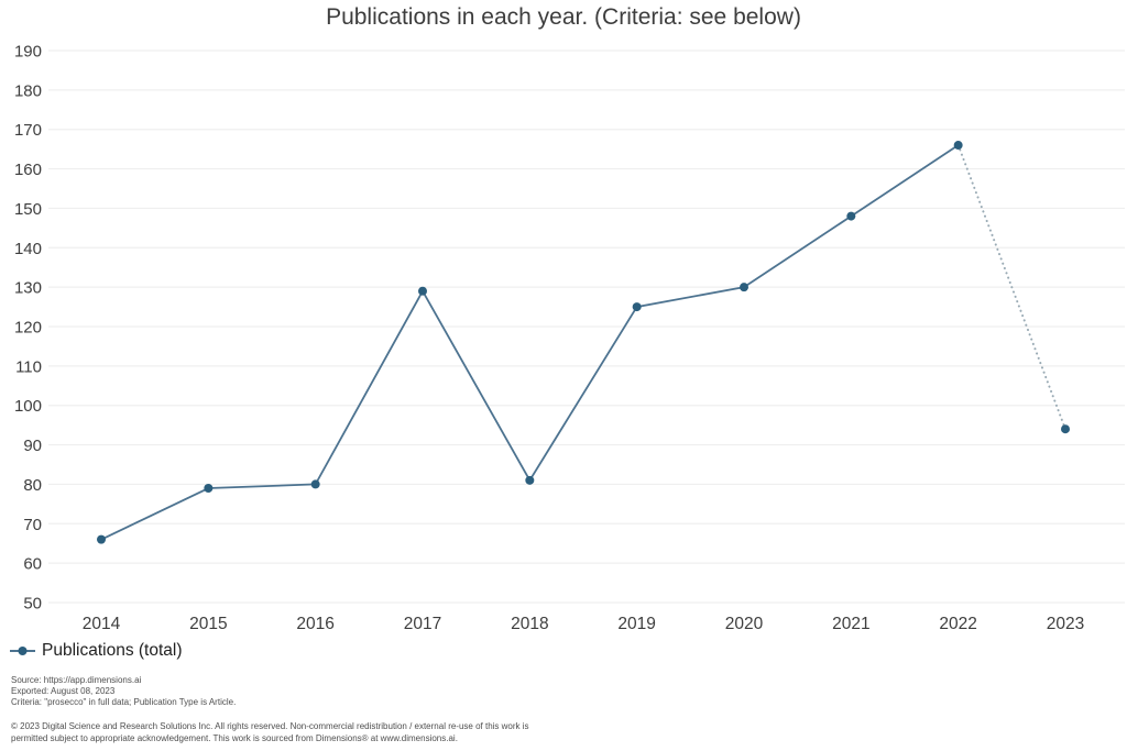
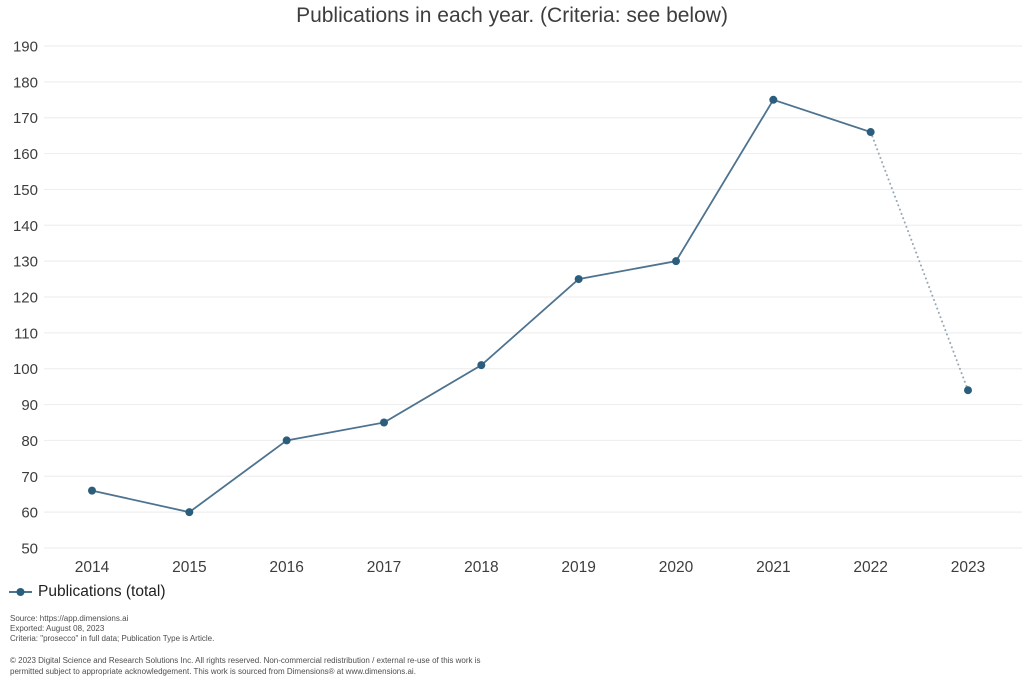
2015: 79 -> 60
2017: 129 -> 85
2018: 81 -> 101
2021: 148 -> 175
